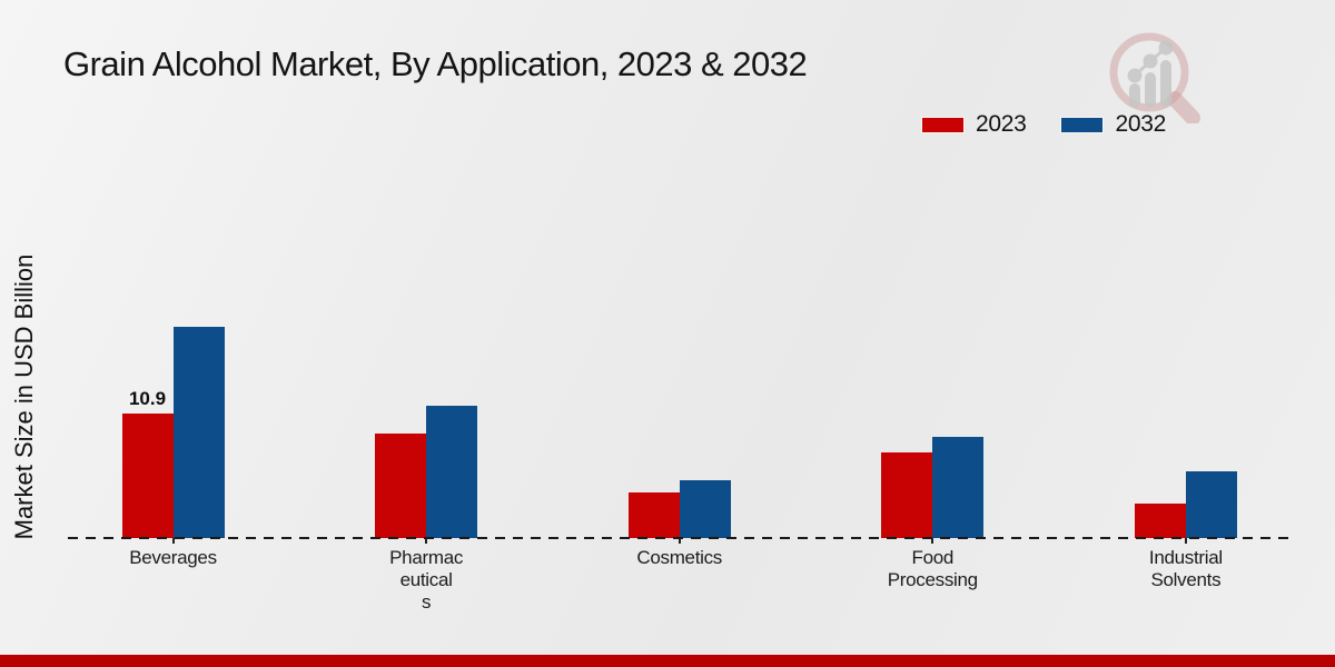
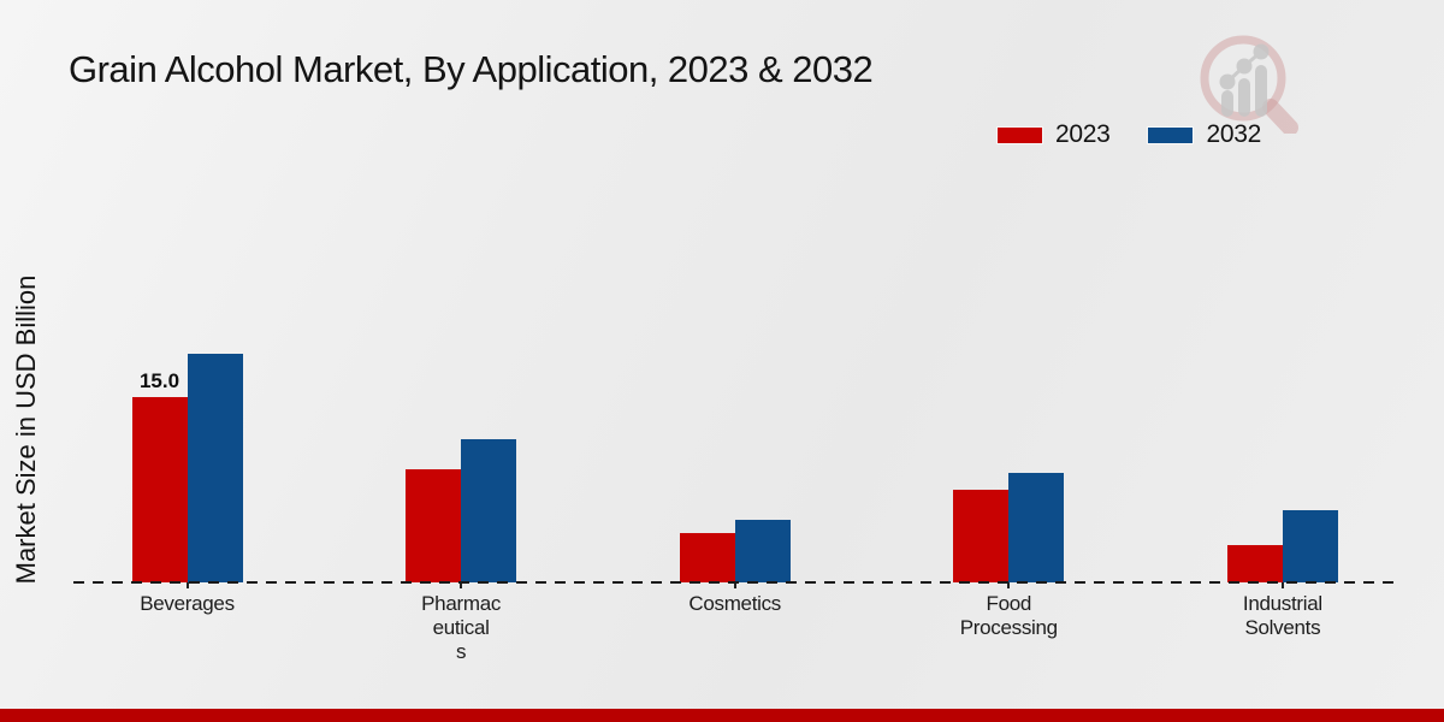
2023/Beverages: 10.9 -> 15.0
